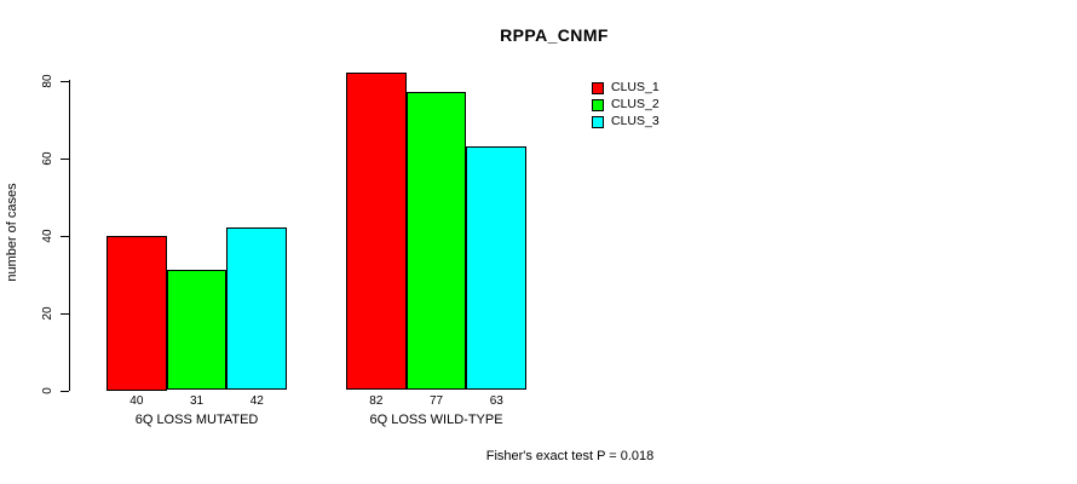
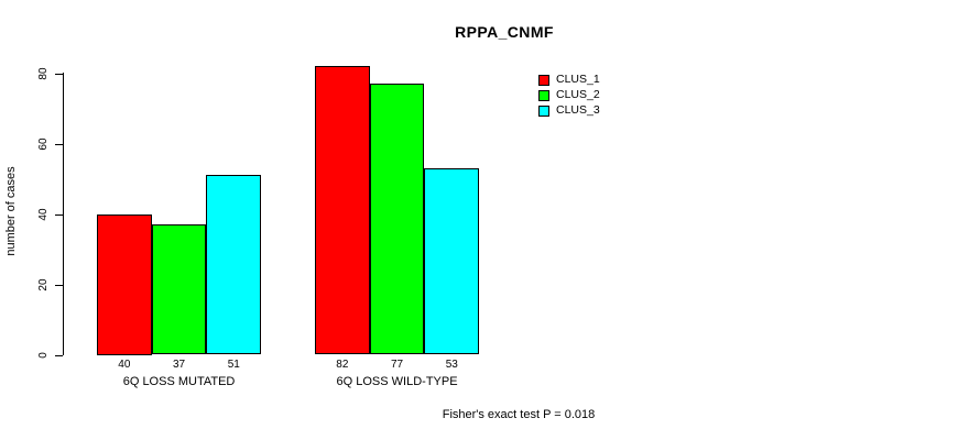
CLUS_2/6Q LOSS MUTATED: 31 -> 37
CLUS_3/6Q LOSS MUTATED: 42 -> 51
CLUS_3/6Q LOSS WILD-TYPE: 63 -> 53
